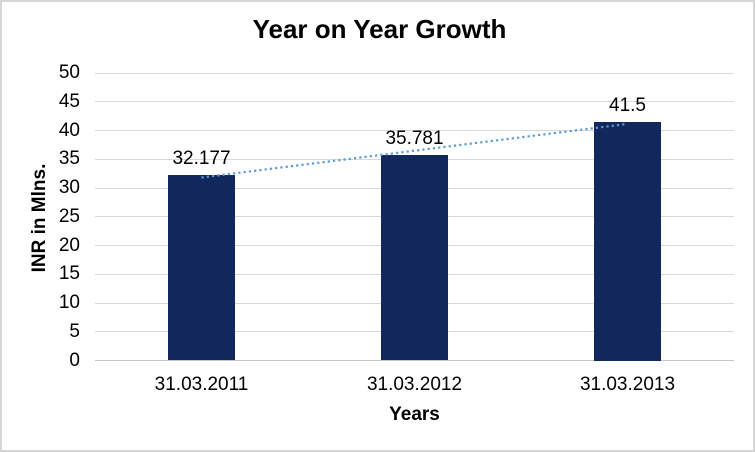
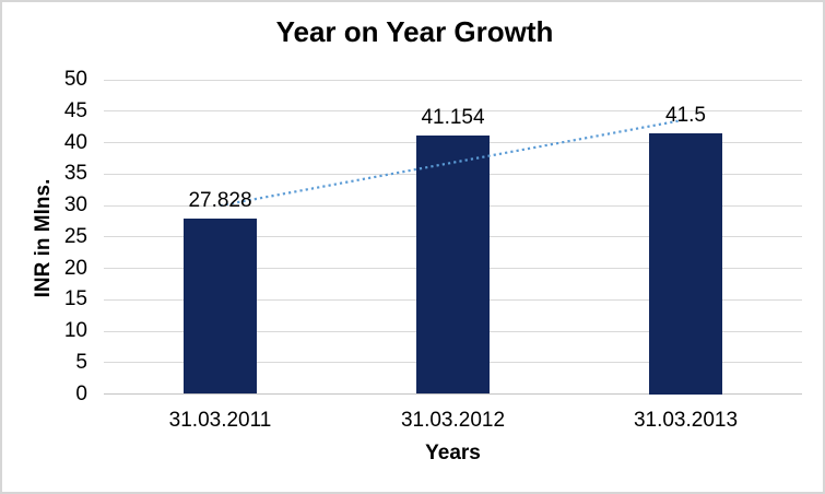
31.03.2011: 32.177 -> 27.828
31.03.2012: 35.781 -> 41.154
